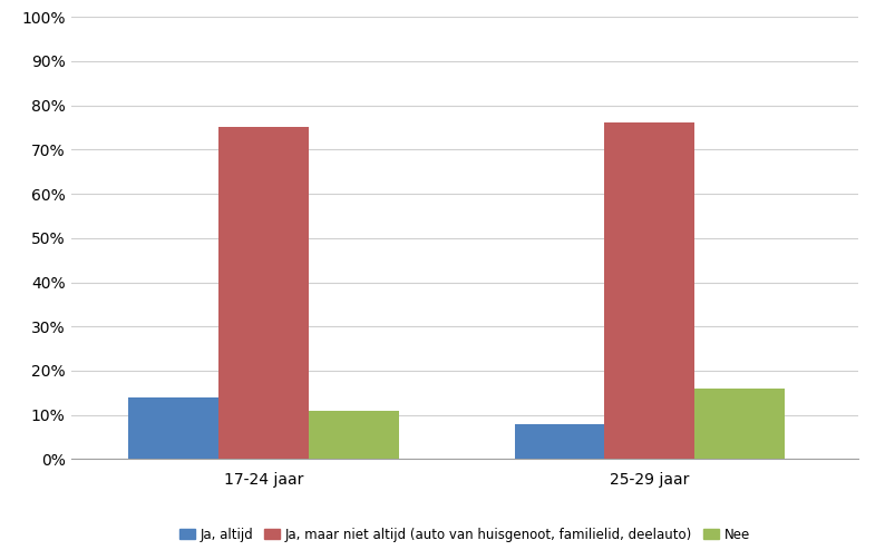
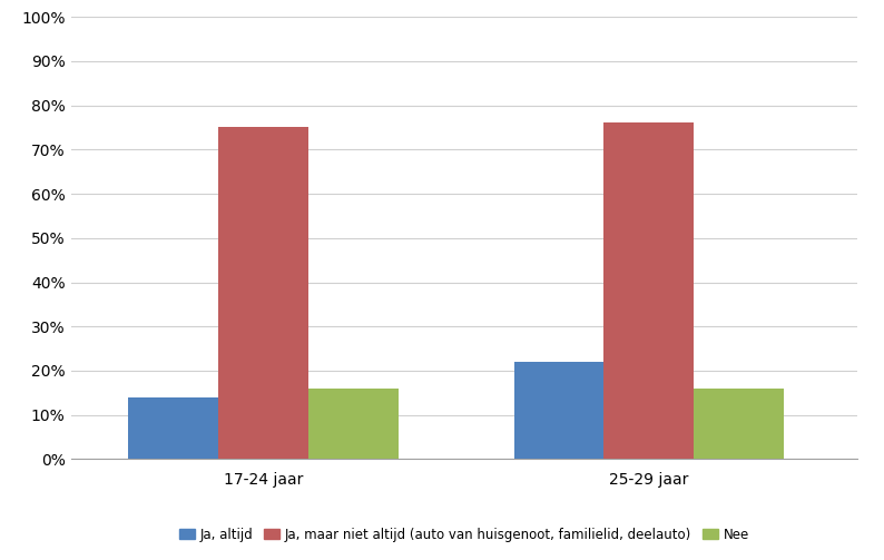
Nee/17-24 jaar: 11% -> 16%
Ja, altijd/25-29 jaar: 8% -> 22%
